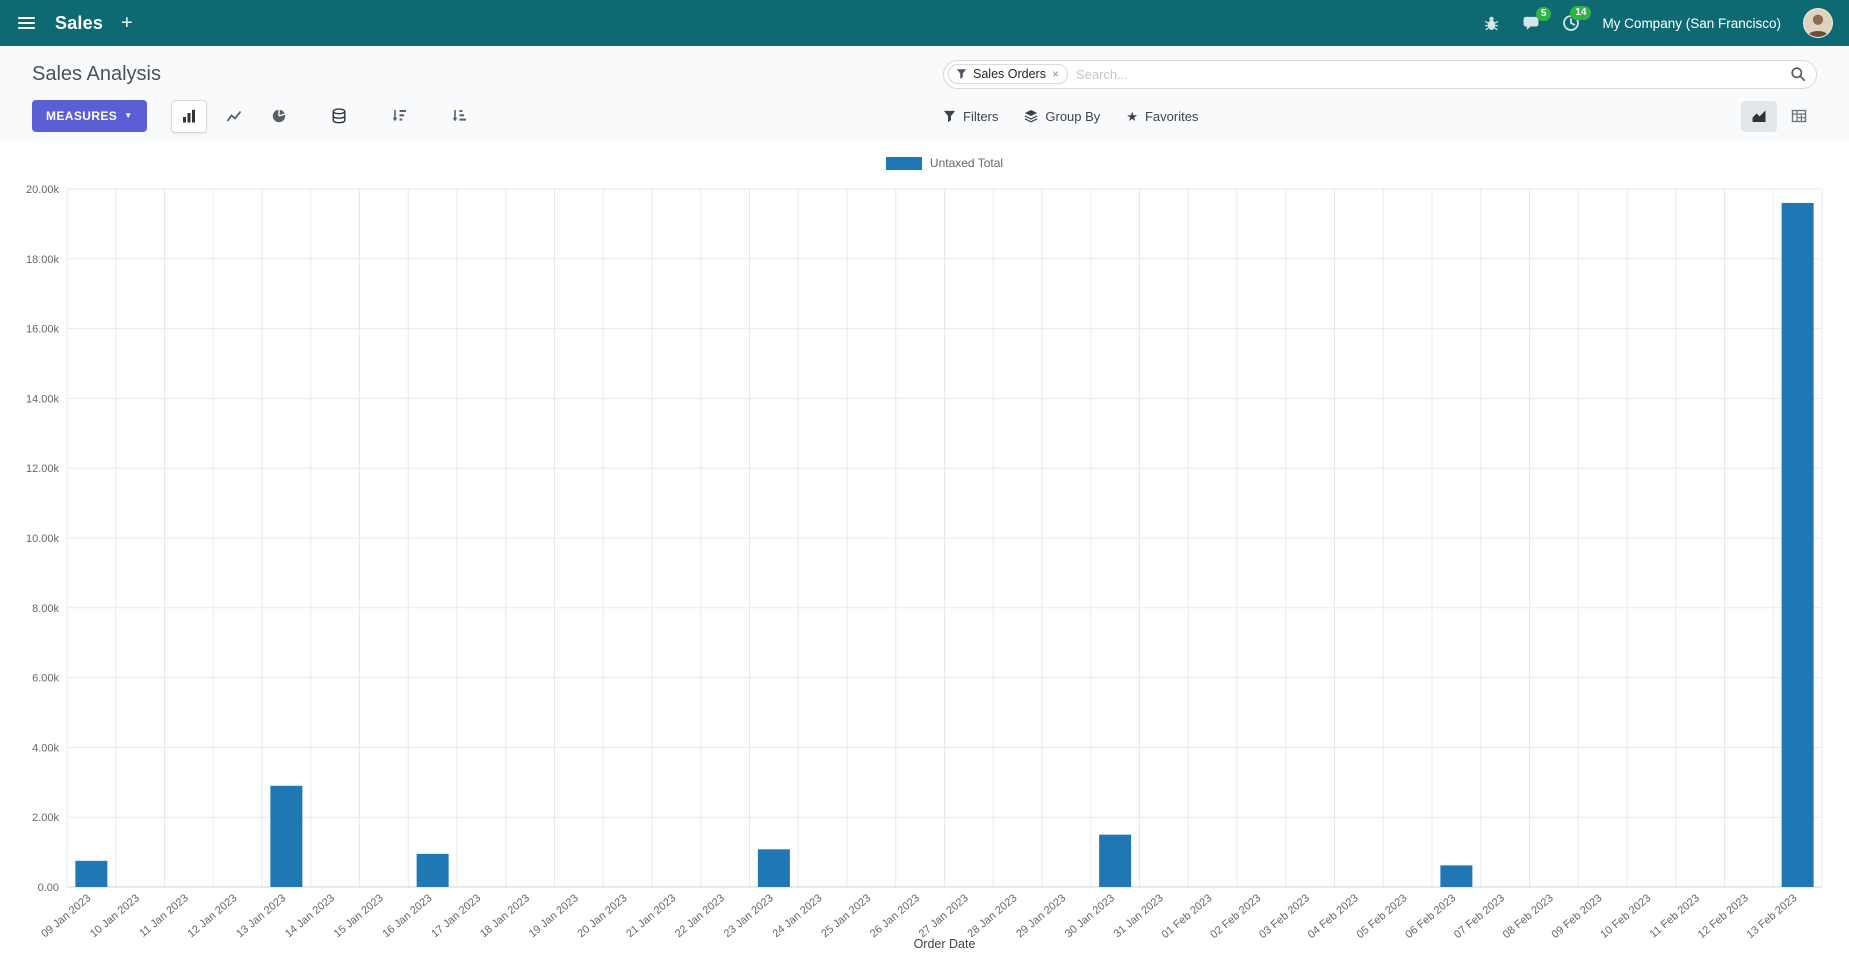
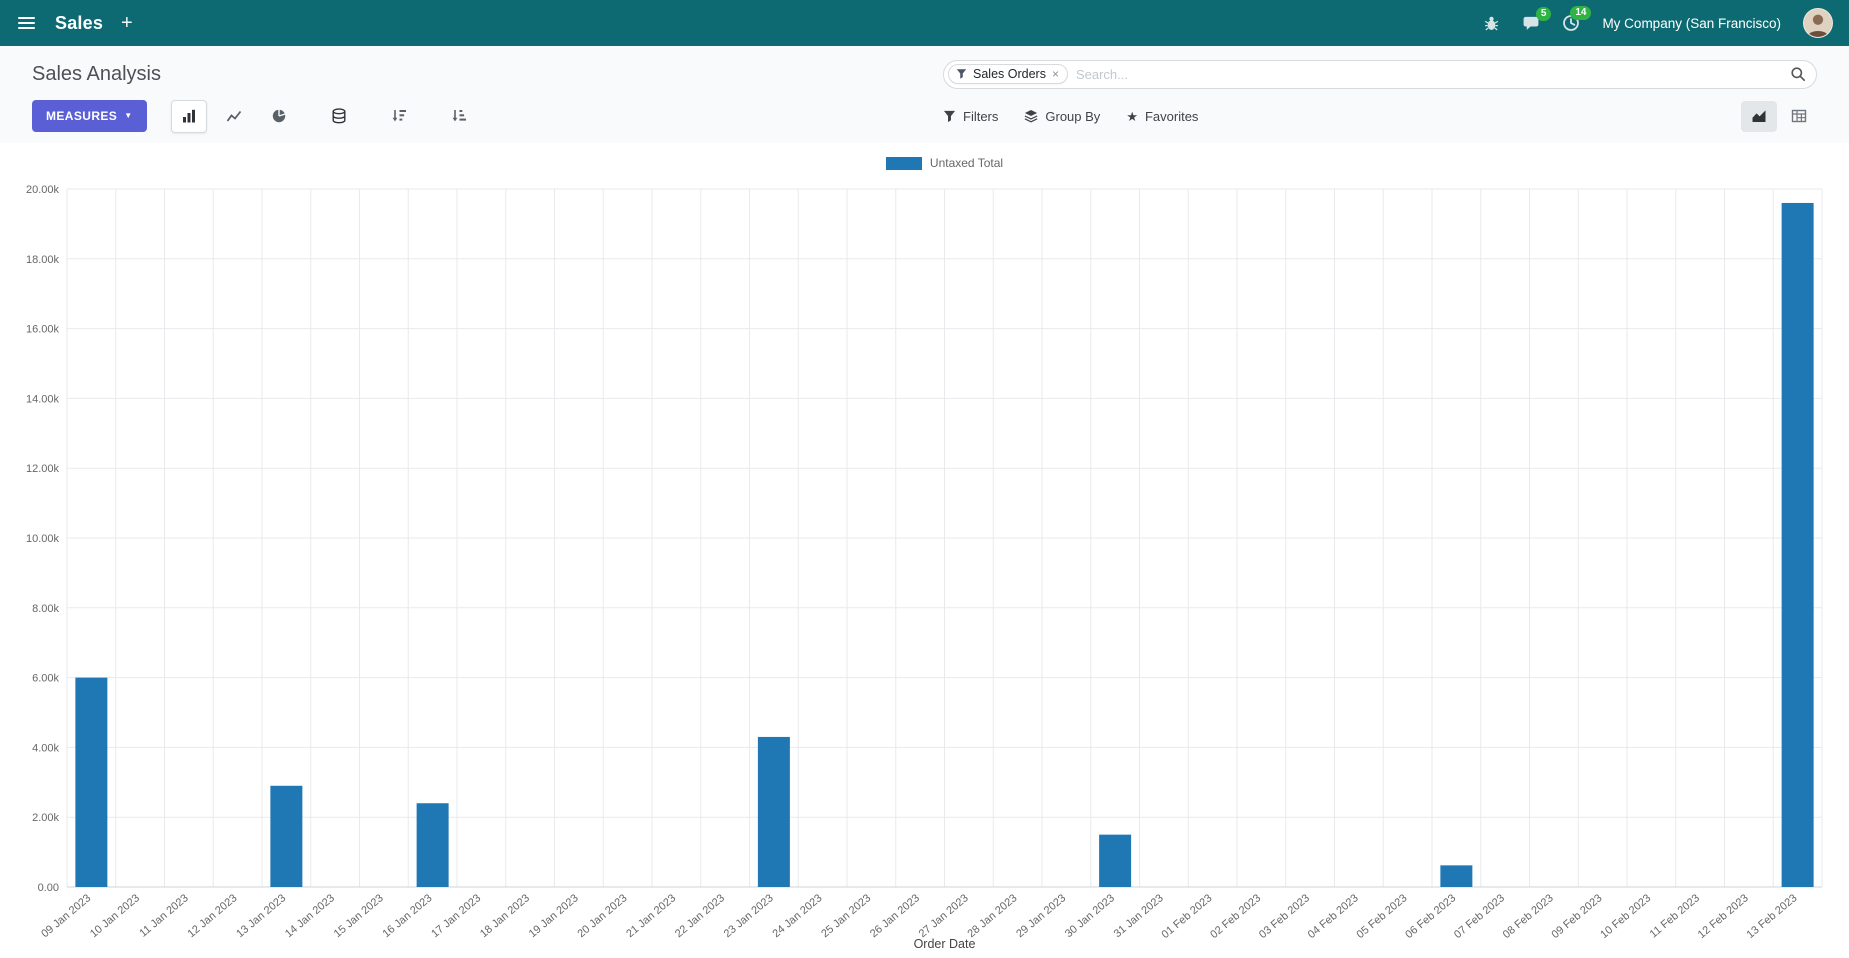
09 Jan 2023: 0.8k -> 6.0k
16 Jan 2023: 1.0k -> 2.4k
23 Jan 2023: 1.1k -> 4.3k
